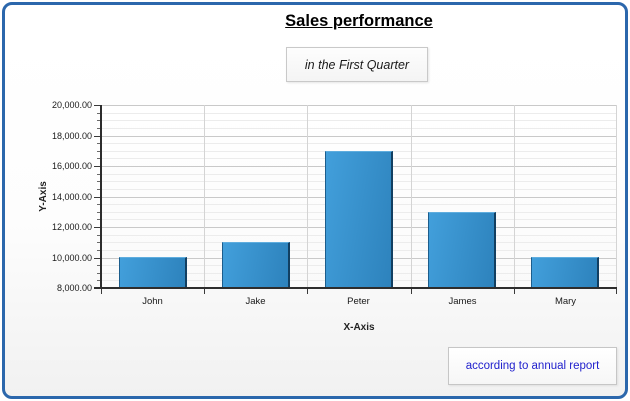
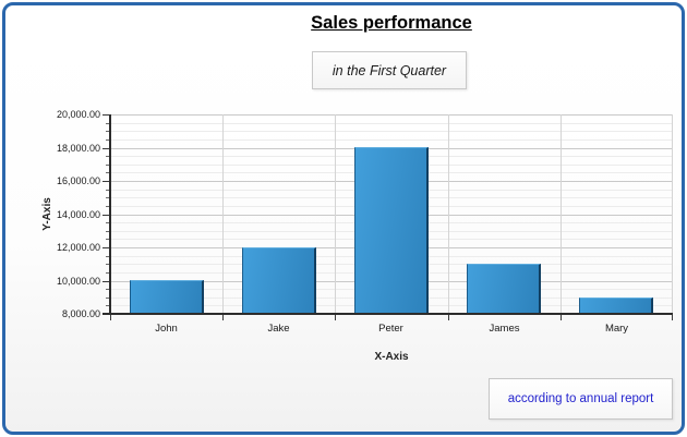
Jake: 11000 -> 12000
Peter: 17000 -> 18000
James: 13000 -> 11000
Mary: 10000 -> 9000
